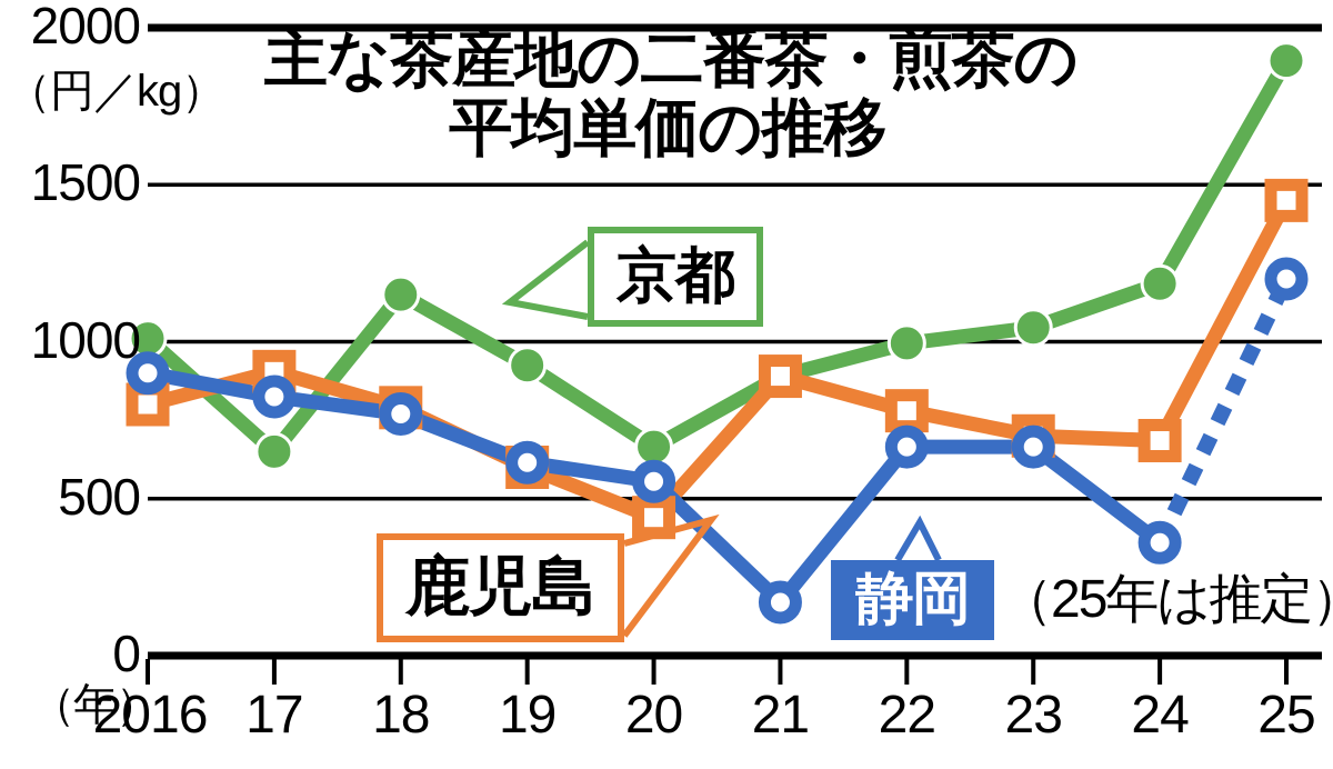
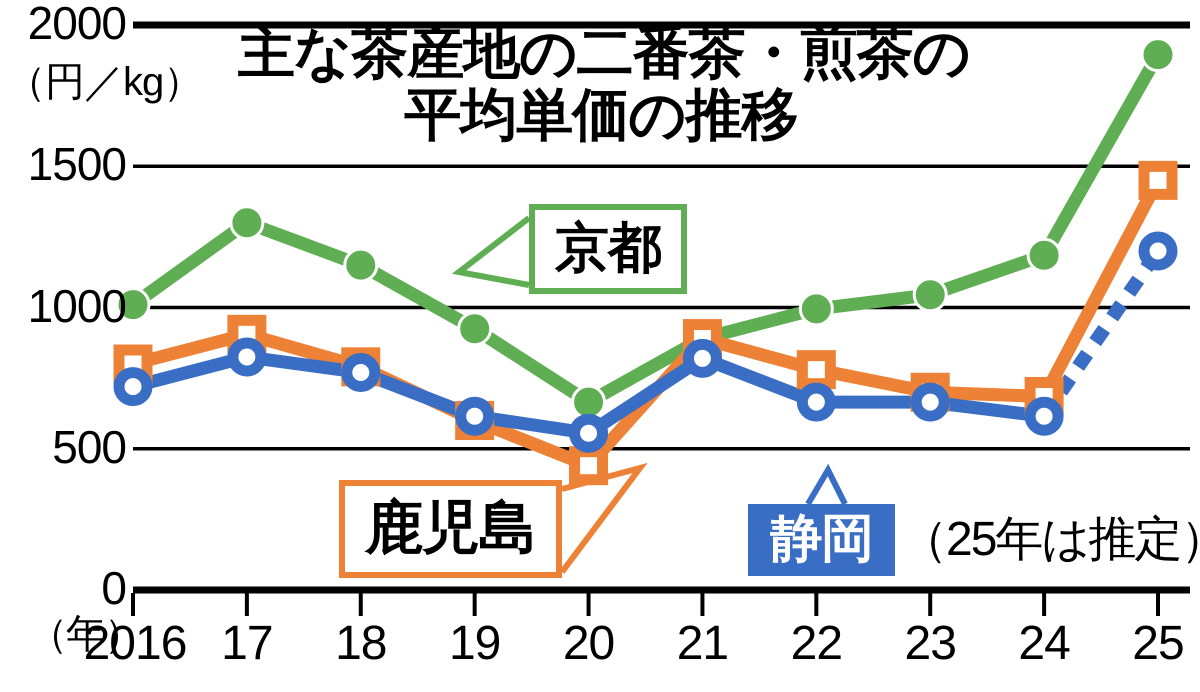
静岡/2016: 900 -> 720
京都/17: 650 -> 1300
静岡/21: 170 -> 820
静岡/24: 360 -> 620
